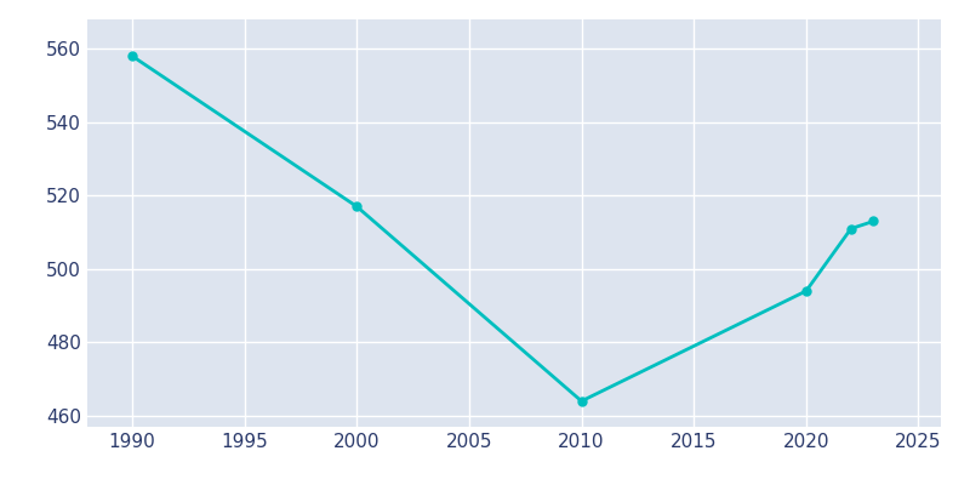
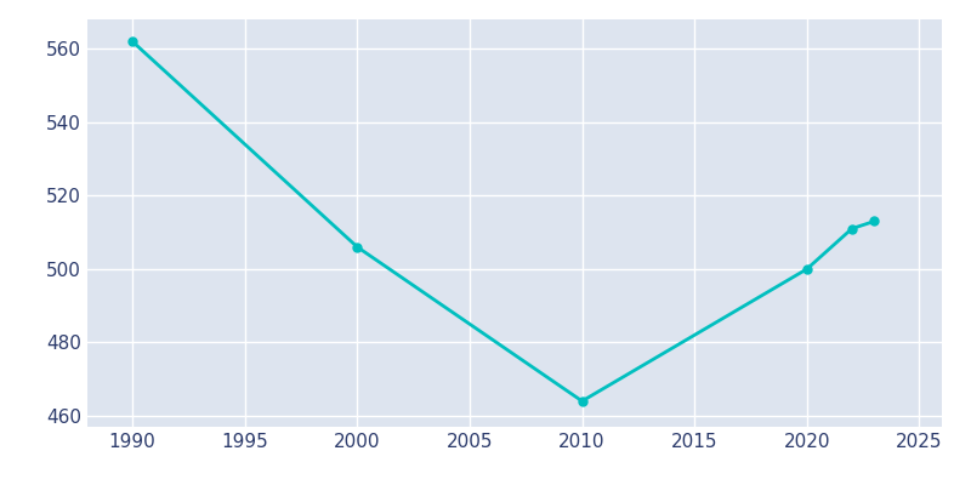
1990: 558 -> 562
2000: 517 -> 506
2020: 494 -> 500
